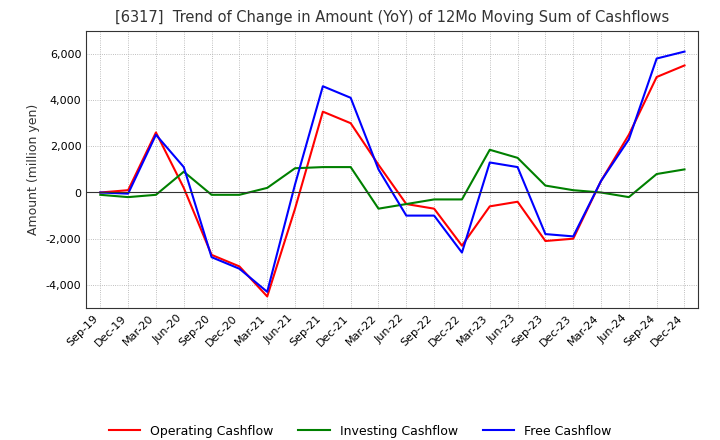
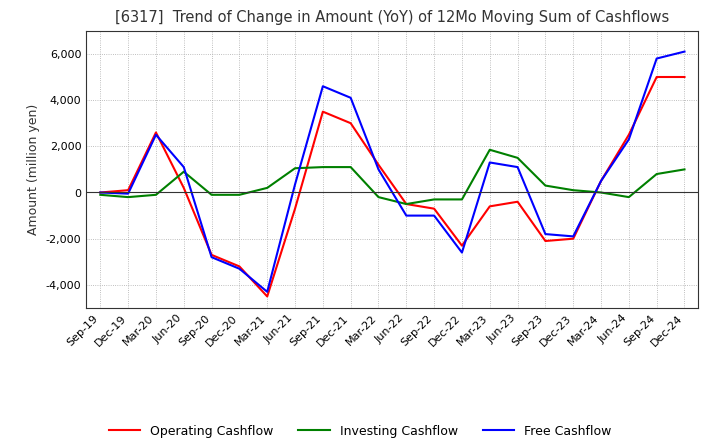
Investing Cashflow/Mar-22: -700 -> -200
Operating Cashflow/Dec-24: 5,500 -> 5,000
